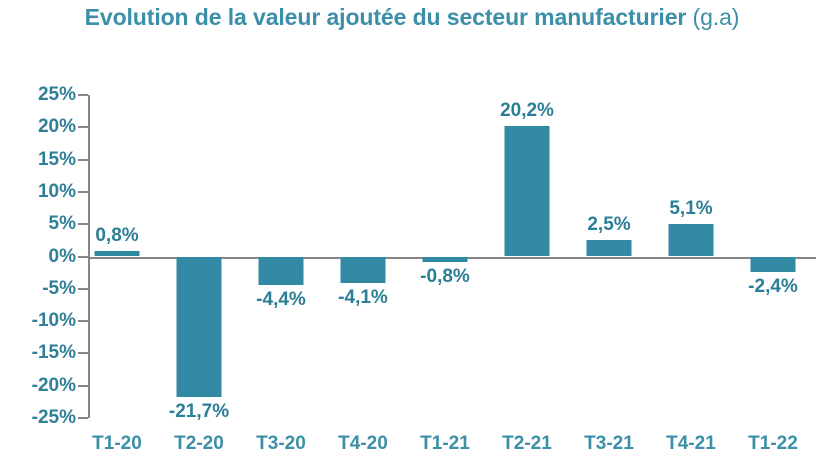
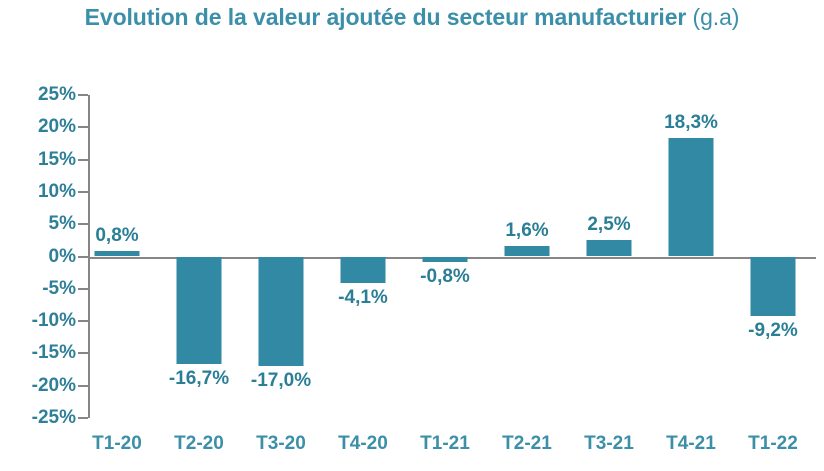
T2-20: -21,7% -> -16,7%
T3-20: -4,4% -> -17,0%
T2-21: 20,2% -> 1,6%
T4-21: 5,1% -> 18,3%
T1-22: -2,4% -> -9,2%
